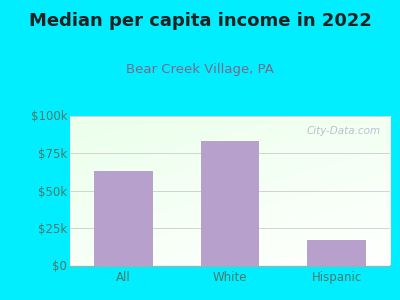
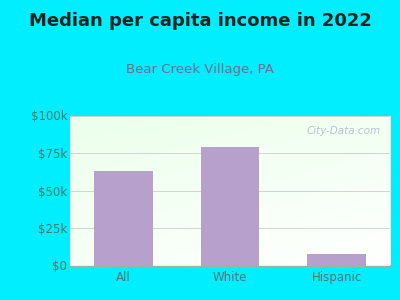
White: $83k -> $79k
Hispanic: $17k -> $8k
